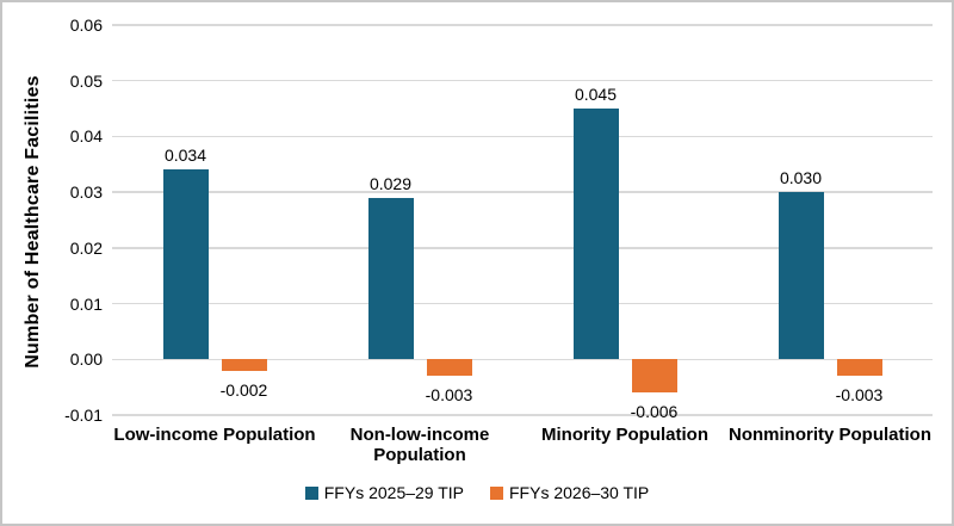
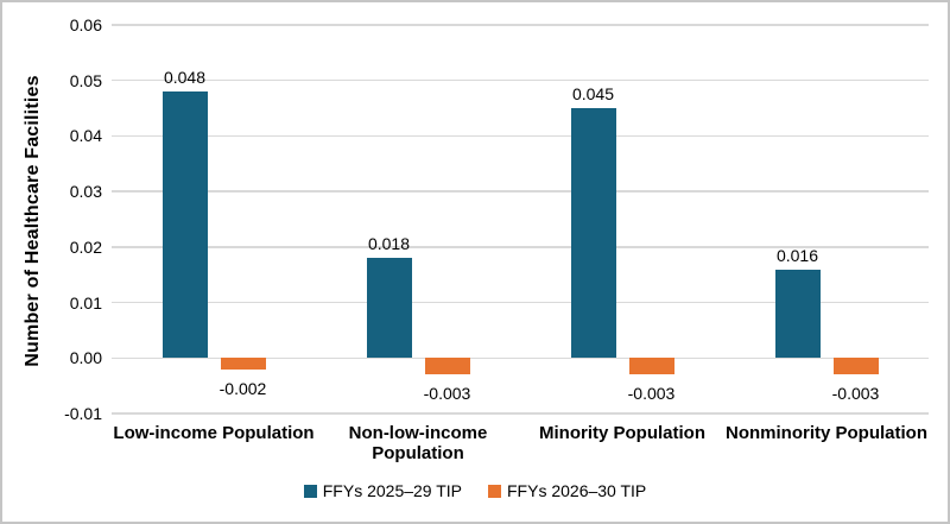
FFYs 2025–29 TIP/Low-income Population: 0.034 -> 0.048
FFYs 2025–29 TIP/Non-low-income Population: 0.029 -> 0.018
FFYs 2026–30 TIP/Minority Population: -0.006 -> -0.003
FFYs 2025–29 TIP/Nonminority Population: 0.030 -> 0.016
